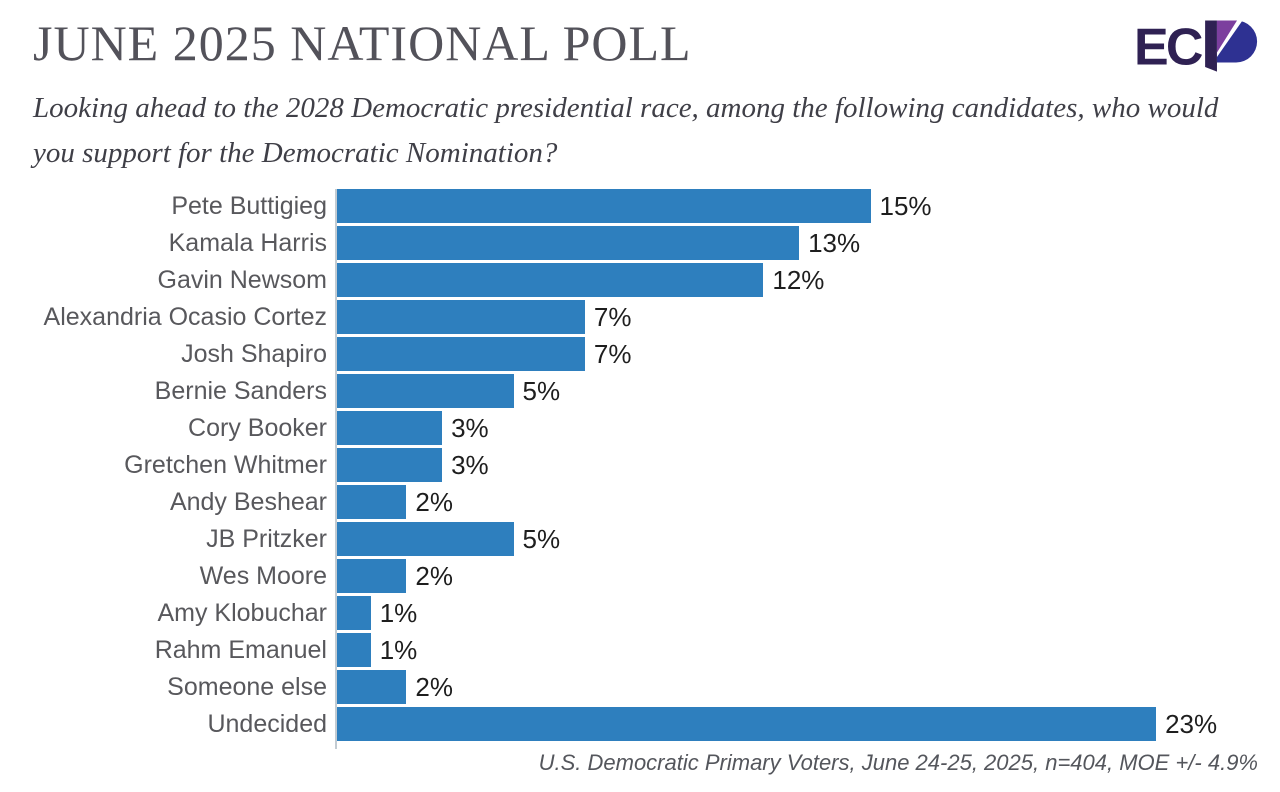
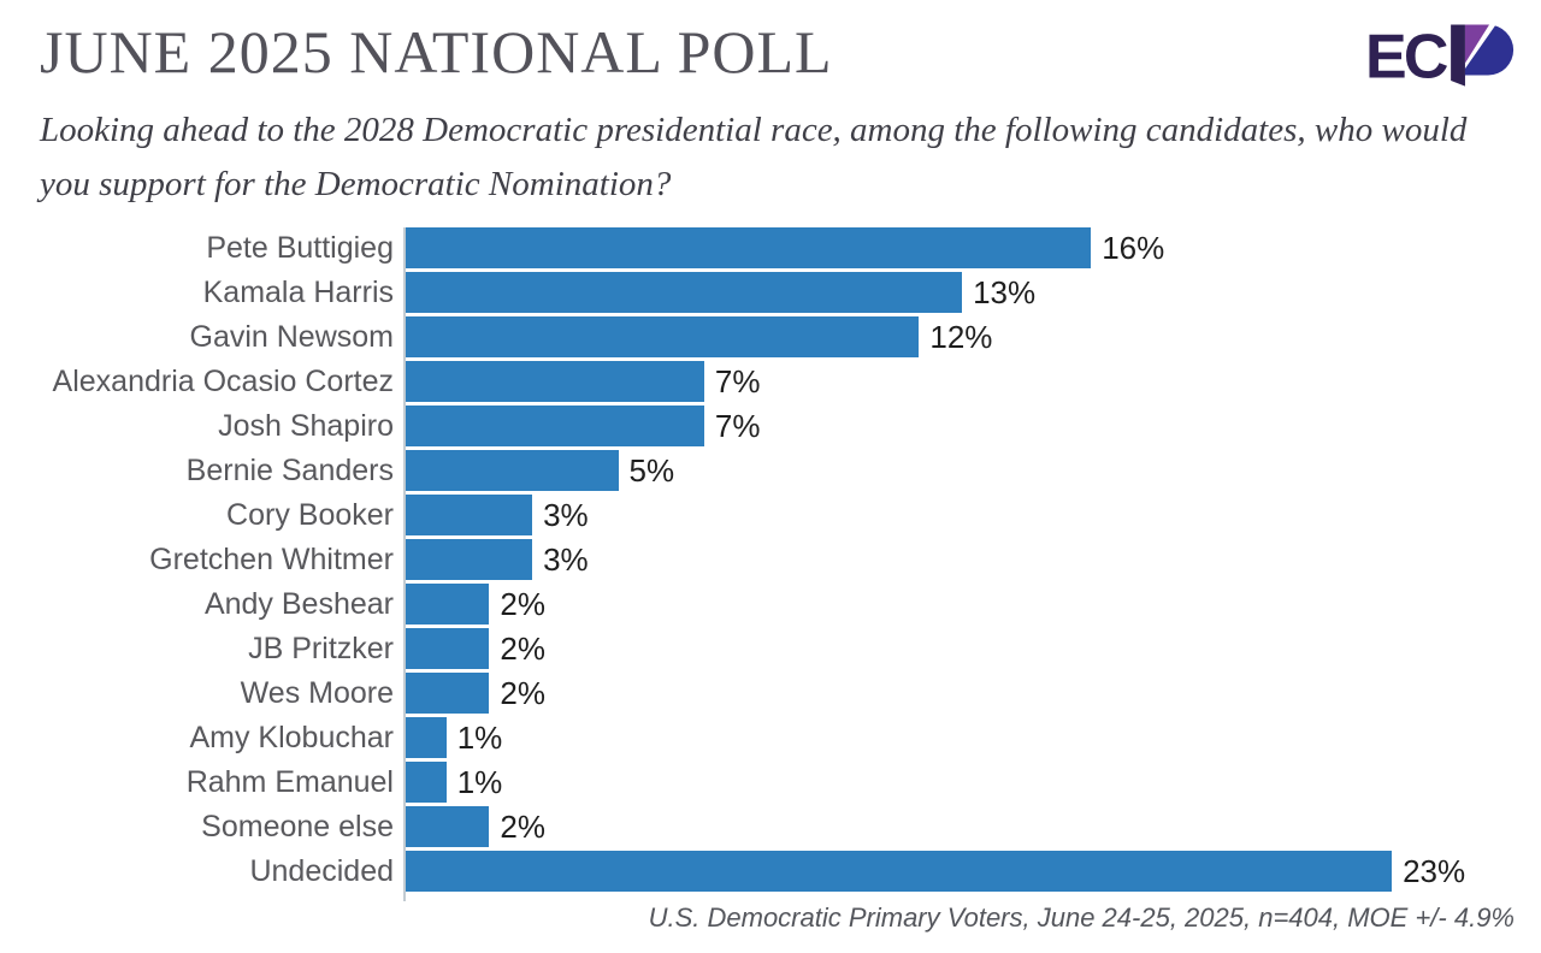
Pete Buttigieg: 15% -> 16%
JB Pritzker: 5% -> 2%
